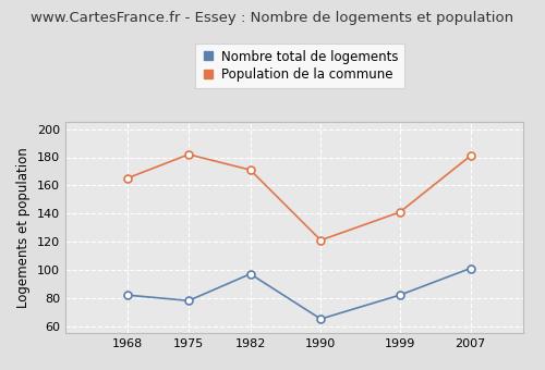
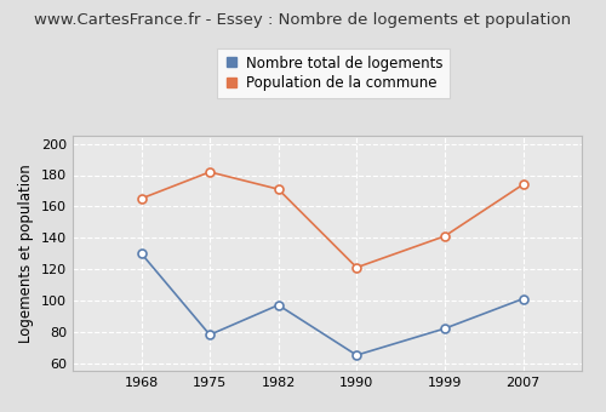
Nombre total de logements/1968: 82 -> 130
Population de la commune/2007: 181 -> 174
